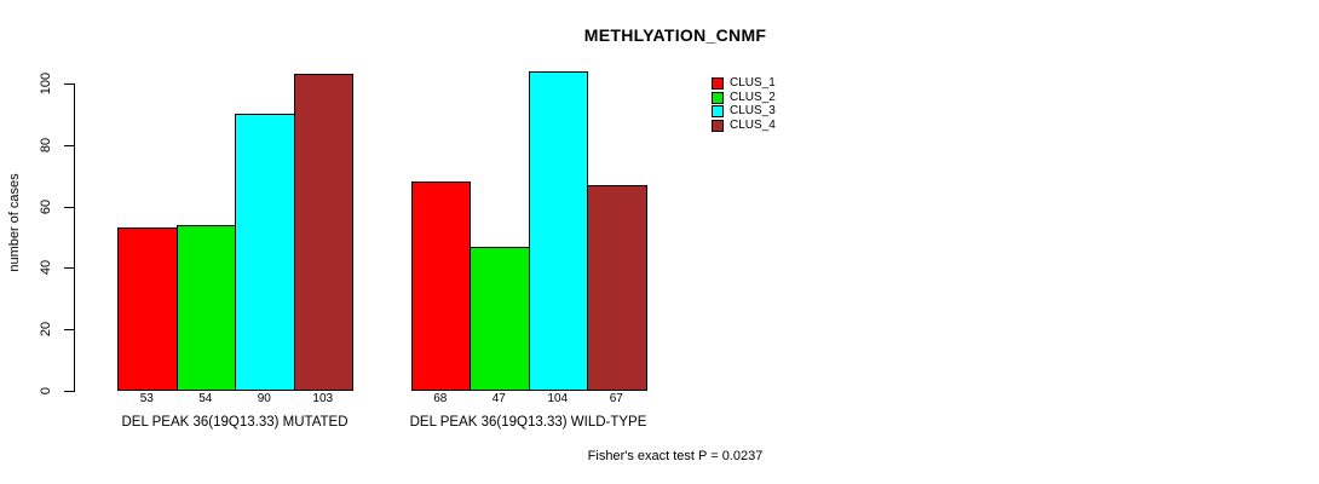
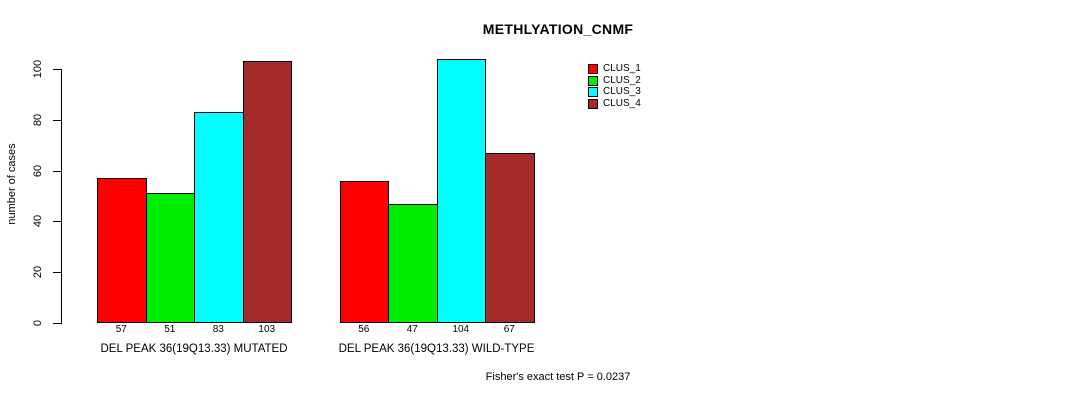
CLUS_1/DEL PEAK 36(19Q13.33) MUTATED: 53 -> 57
CLUS_2/DEL PEAK 36(19Q13.33) MUTATED: 54 -> 51
CLUS_3/DEL PEAK 36(19Q13.33) MUTATED: 90 -> 83
CLUS_1/DEL PEAK 36(19Q13.33) WILD-TYPE: 68 -> 56
